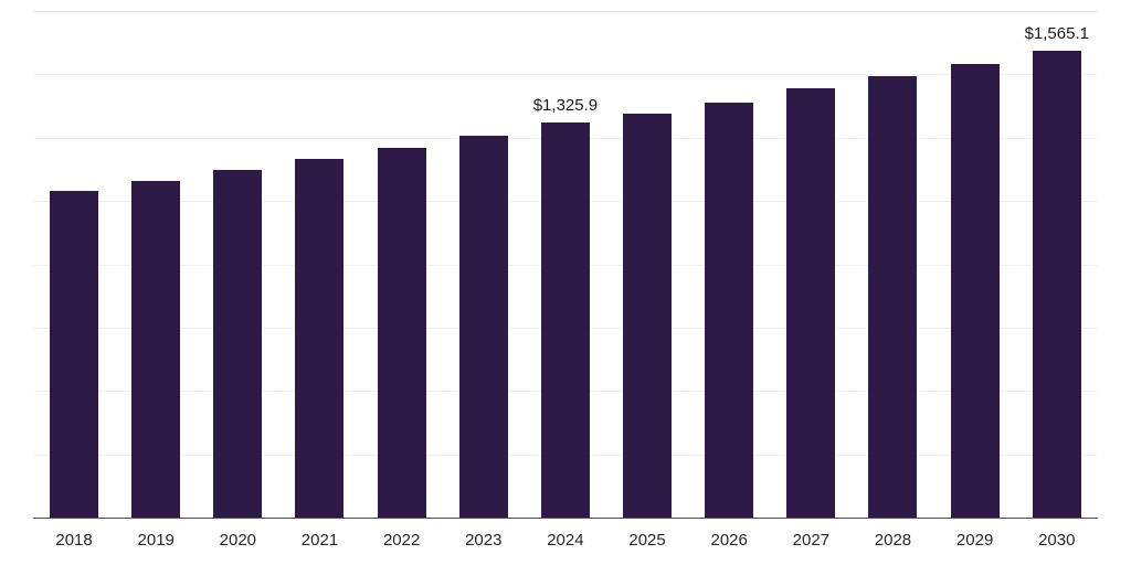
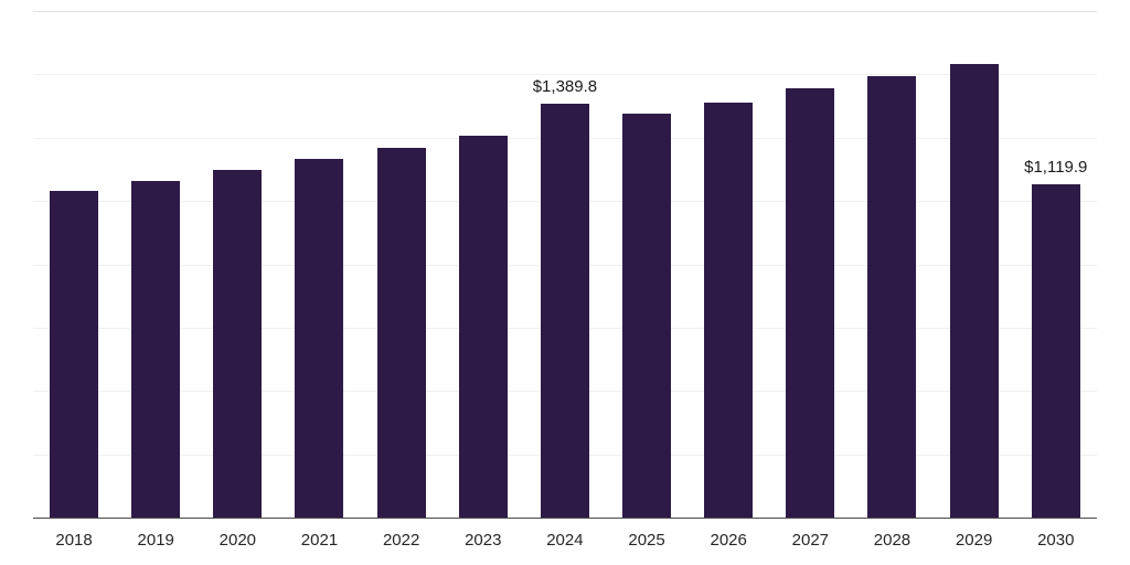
2024: $1,325.9 -> $1,389.8
2030: $1,565.1 -> $1,119.9
